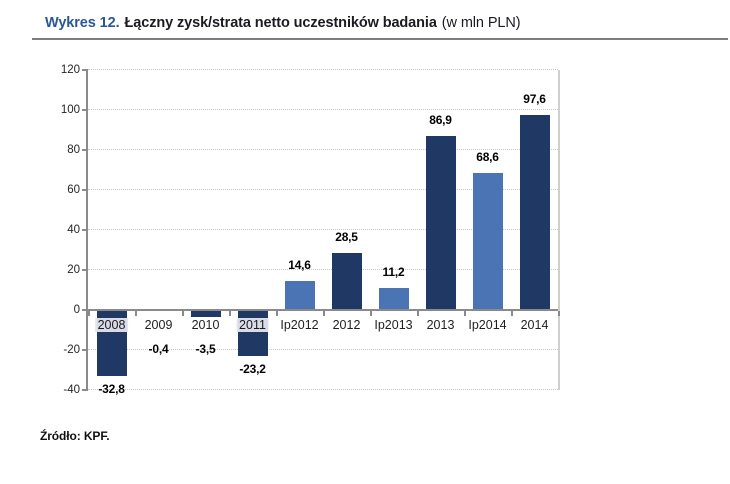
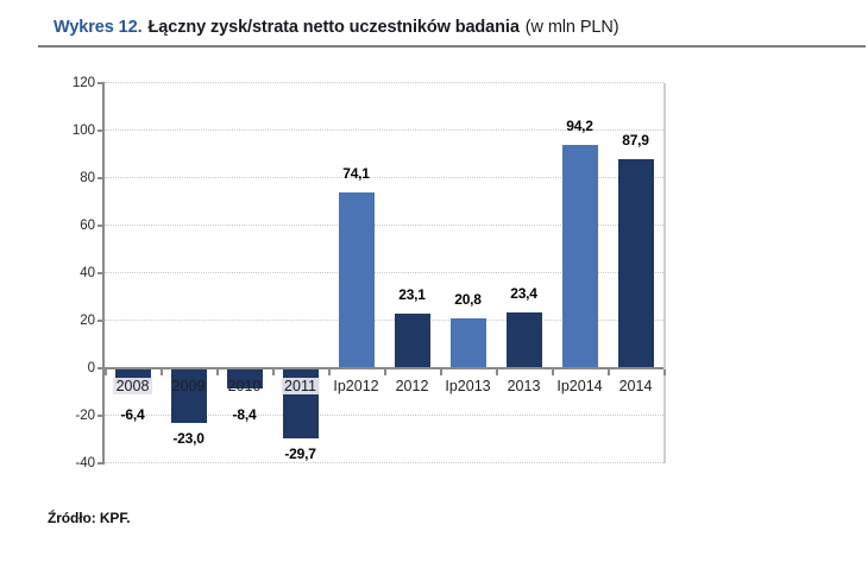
2008: -32,8 -> -6,4
2009: -0,4 -> -23,0
2010: -3,5 -> -8,4
2011: -23,2 -> -29,7
Ip2012: 14,6 -> 74,1
2012: 28,5 -> 23,1
Ip2013: 11,2 -> 20,8
2013: 86,9 -> 23,4
Ip2014: 68,6 -> 94,2
2014: 97,6 -> 87,9
